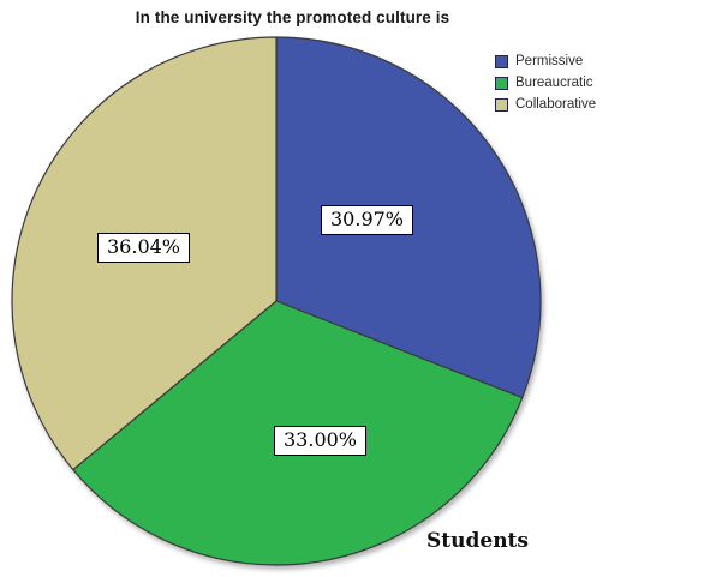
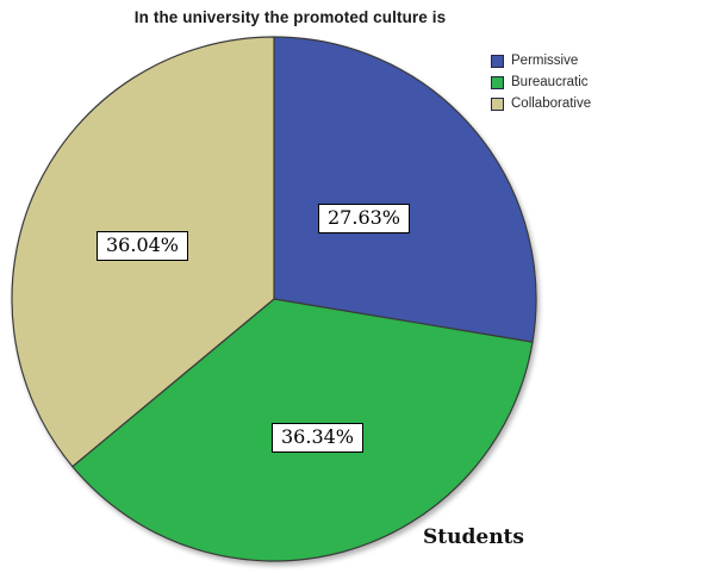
Permissive: 30.97% -> 27.63%
Bureaucratic: 33.00% -> 36.34%
